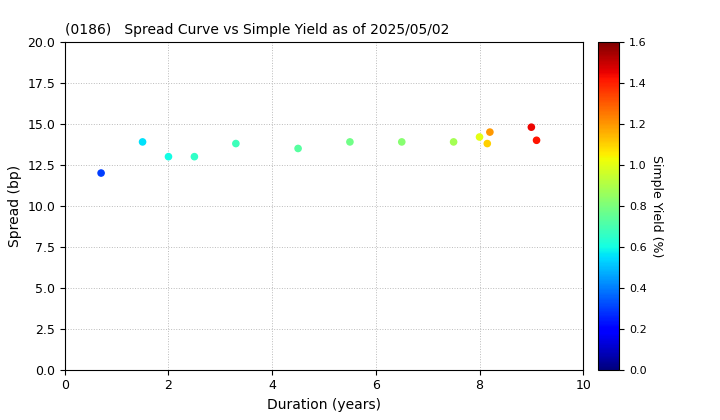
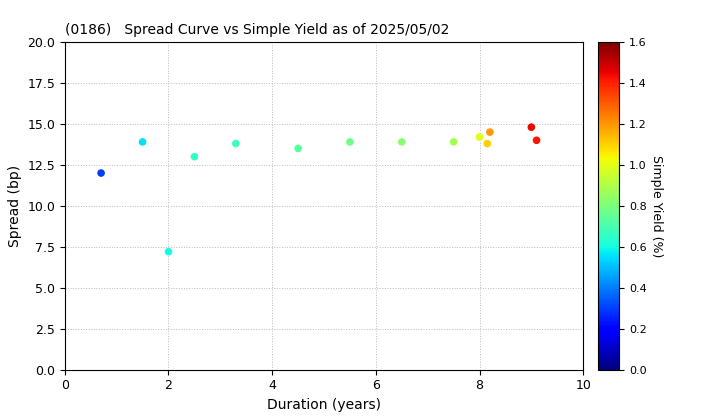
2: 13.0 -> 7.2
